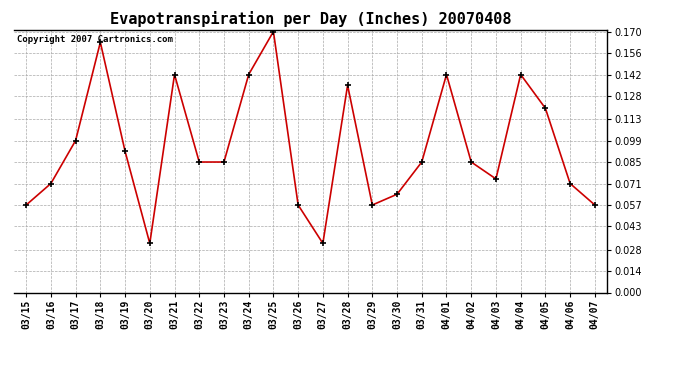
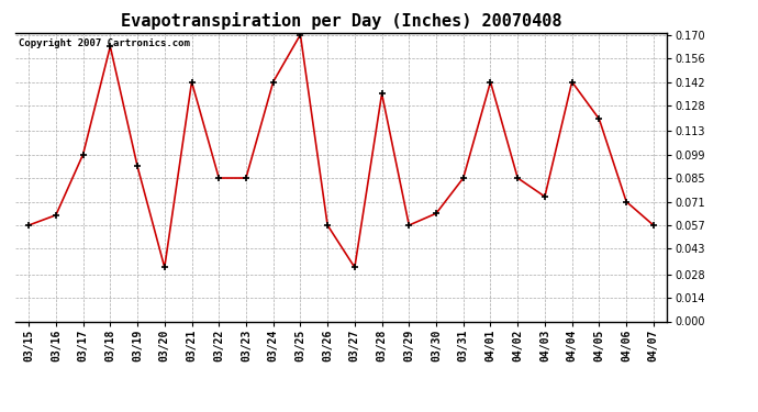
03/16: 0.071 -> 0.063
